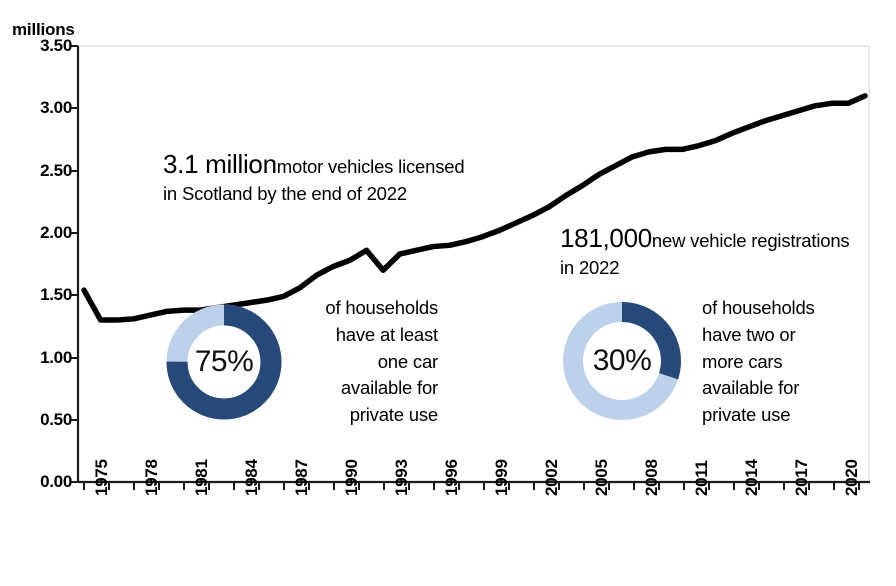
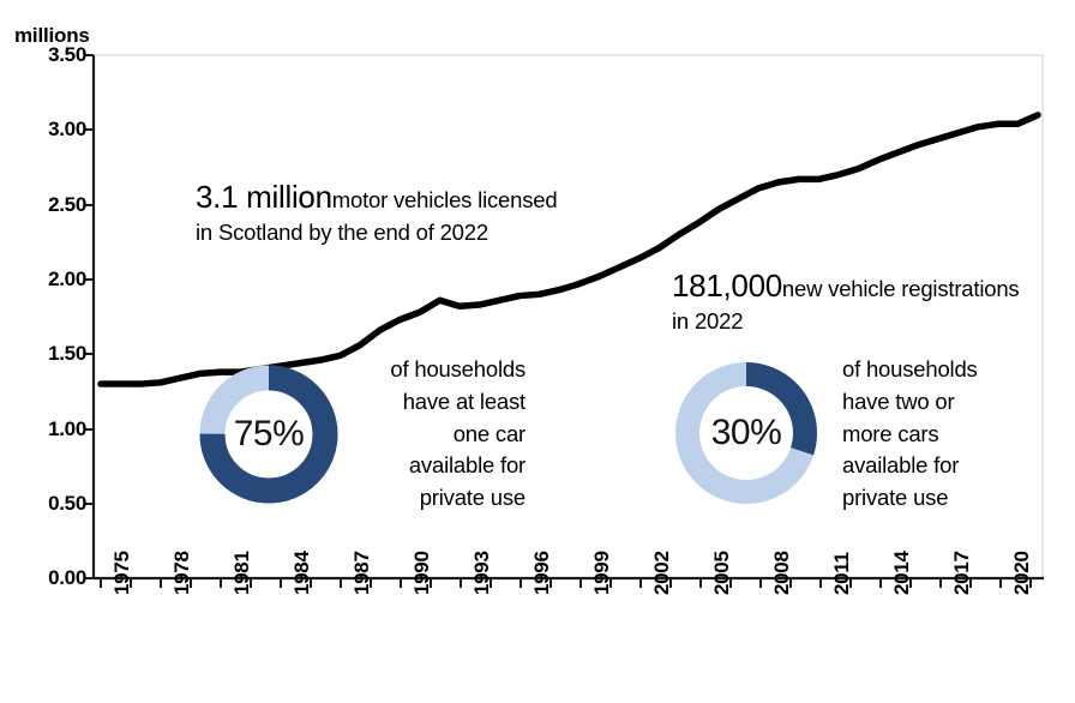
1975: 1.54 -> 1.30
1993: 1.70 -> 1.82
